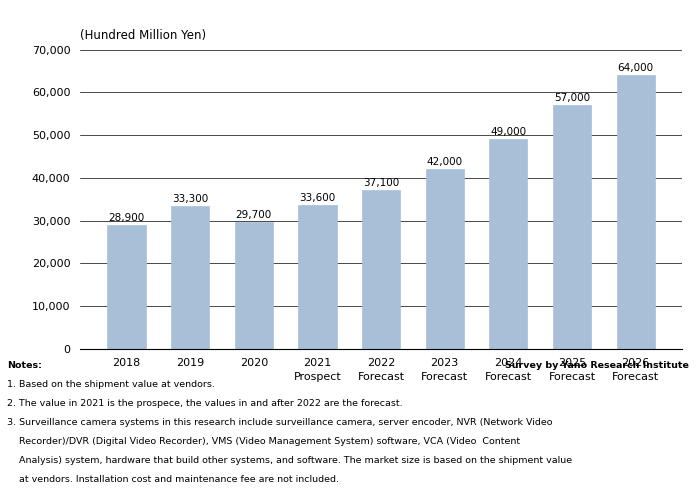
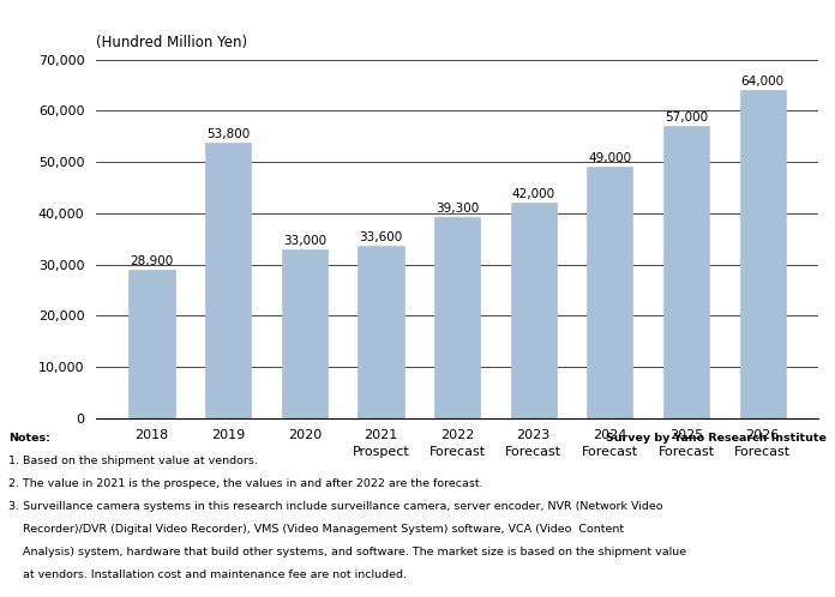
2019: 33,300 -> 53,800
2020: 29,700 -> 33,000
2022 Forecast: 37,100 -> 39,300
